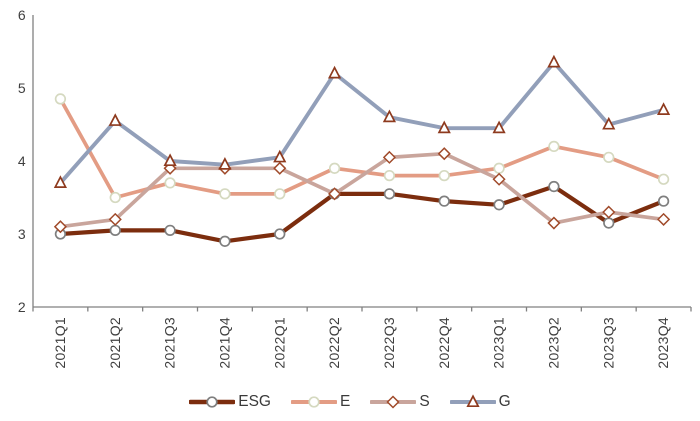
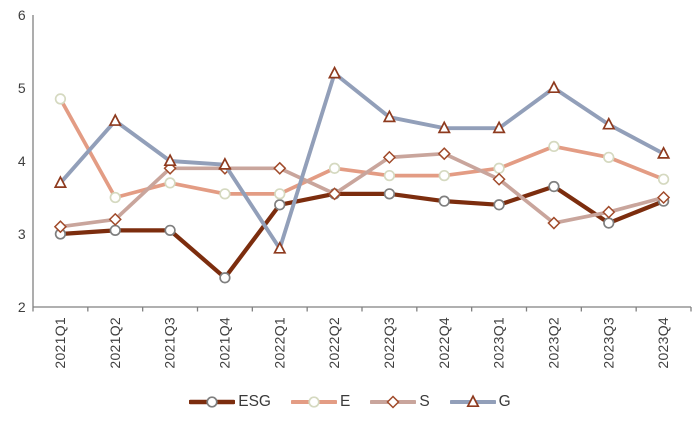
ESG/2021Q4: 2.9 -> 2.4
ESG/2022Q1: 3.0 -> 3.4
G/2022Q1: 4.0 -> 2.8
G/2023Q2: 5.3 -> 5.0
S/2023Q4: 3.2 -> 3.5
G/2023Q4: 4.7 -> 4.1
